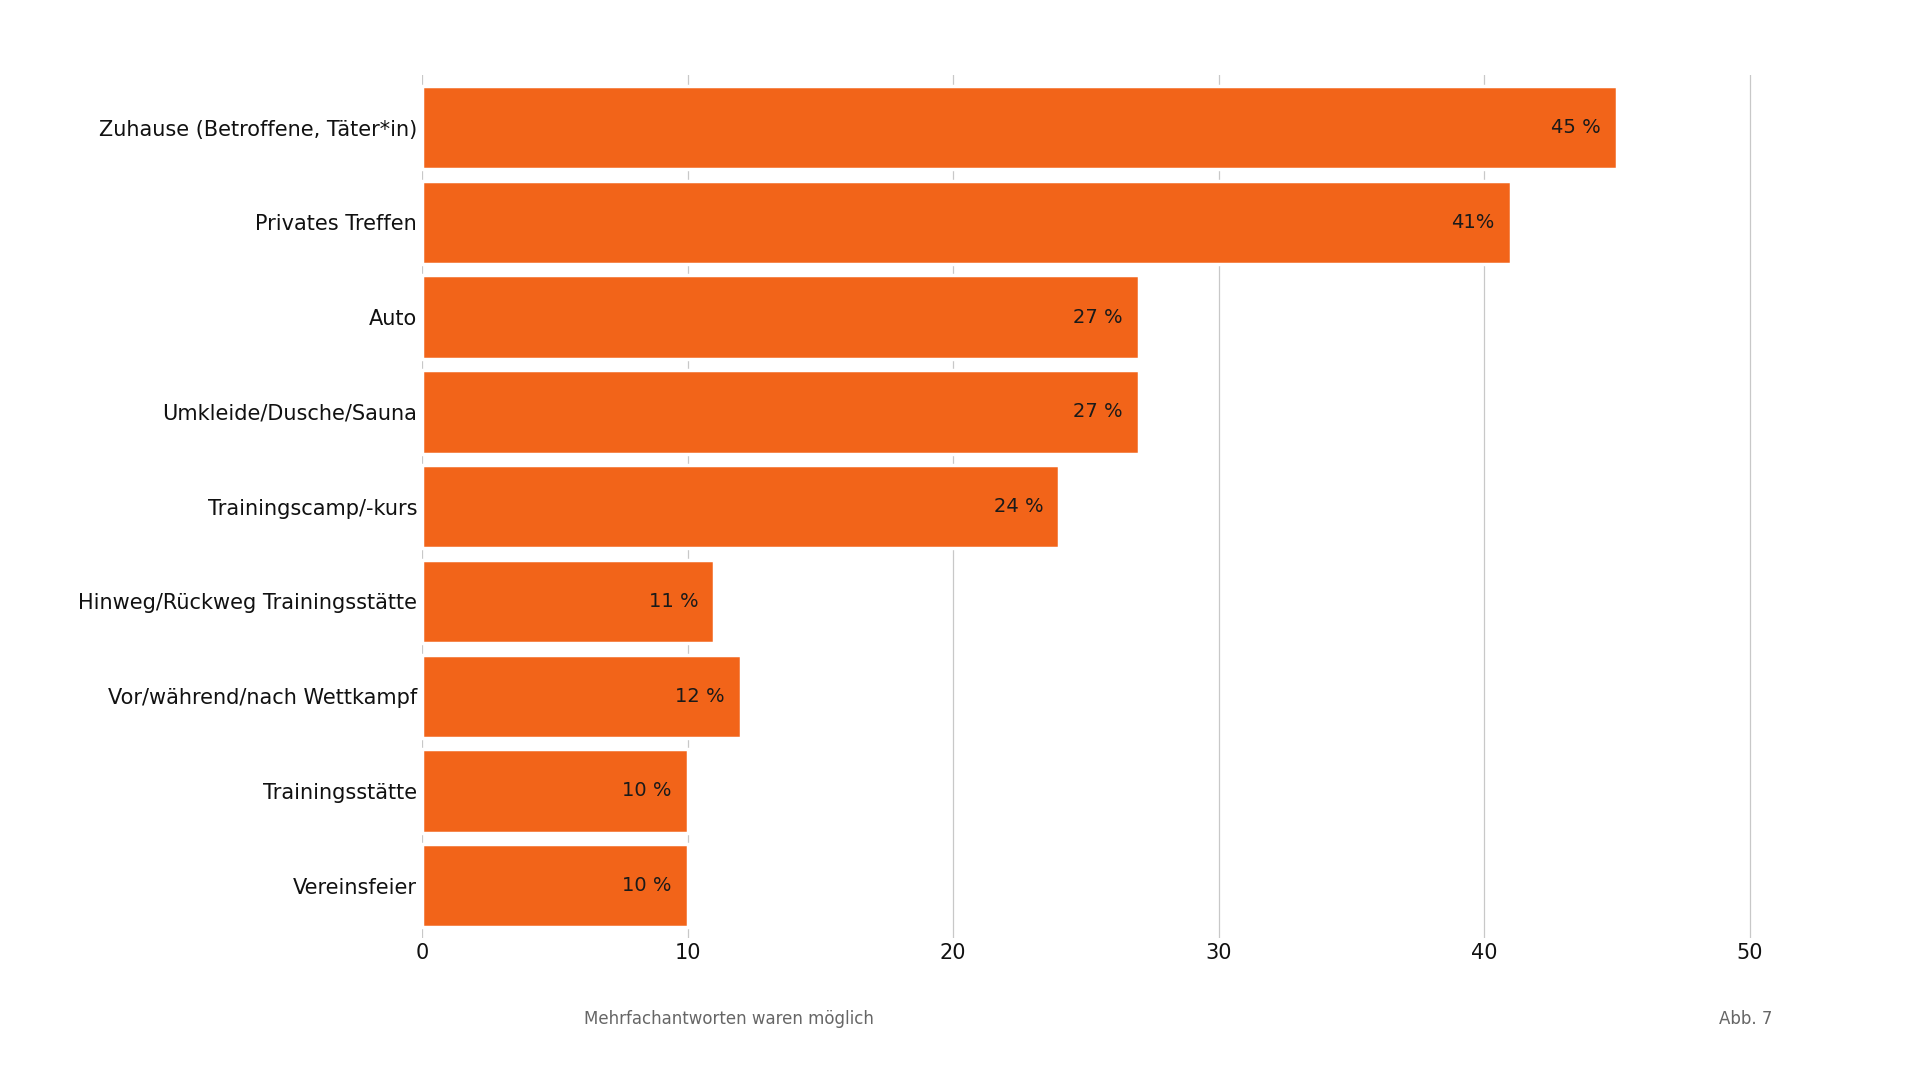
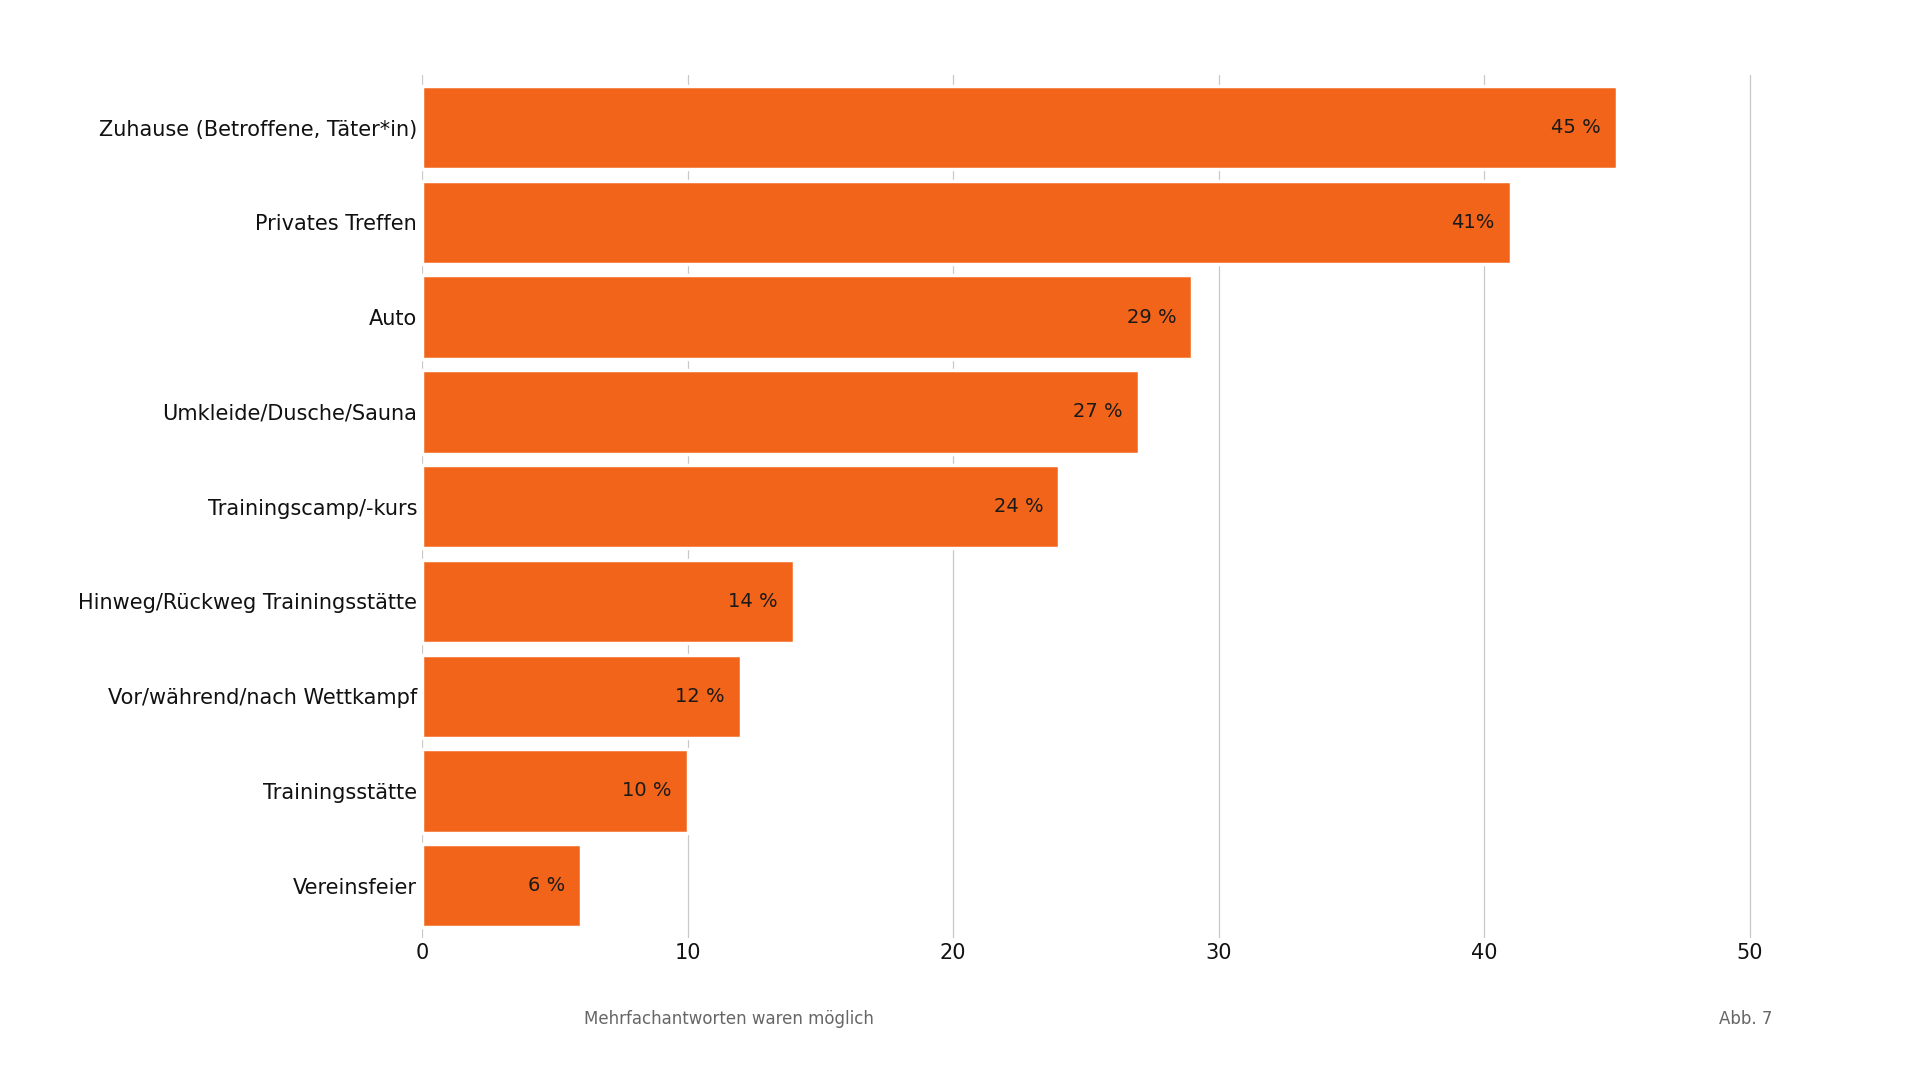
Auto: 27 -> 29
Hinweg/Rückweg Trainingsstätte: 11 -> 14
Vereinsfeier: 10 -> 6
